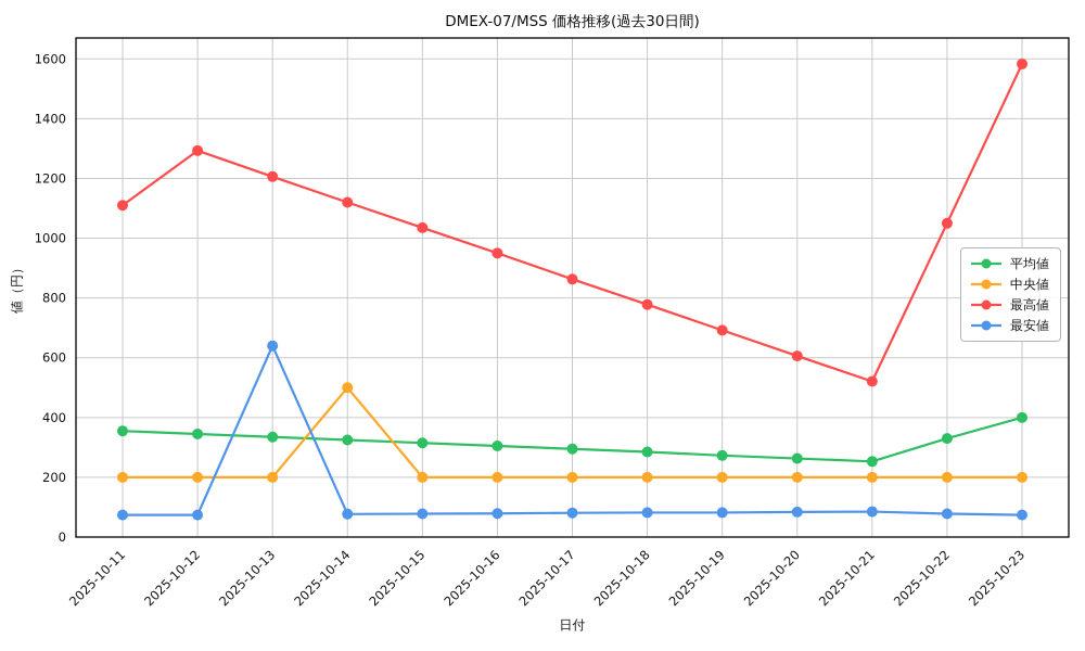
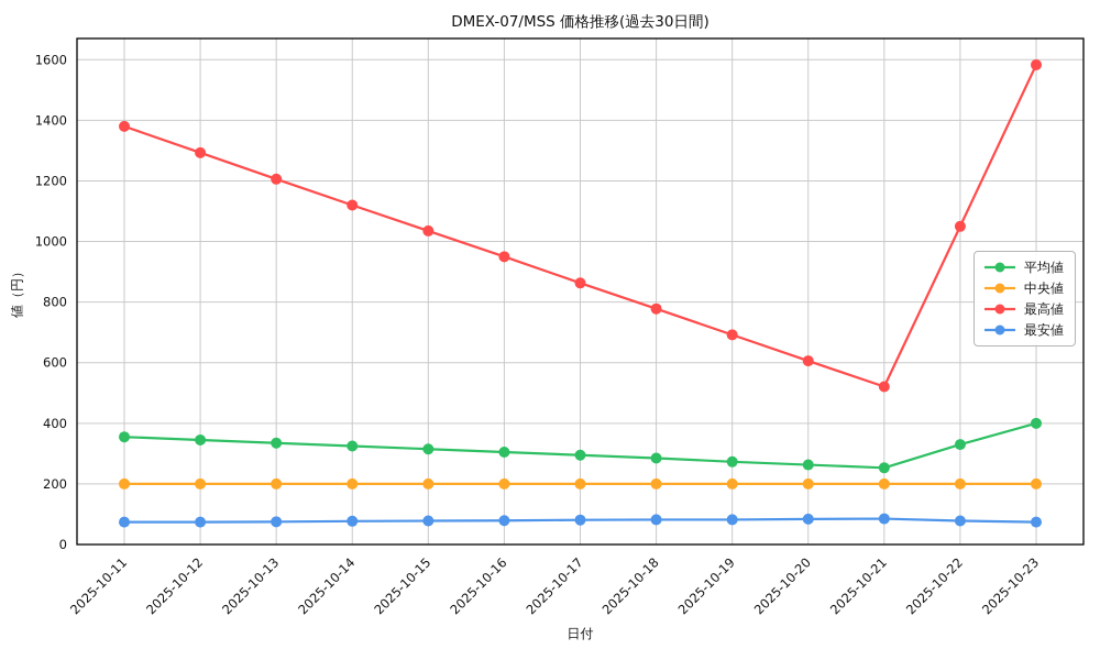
最高値/2025-10-11: 1110 -> 1380
最安値/2025-10-13: 640 -> 80
中央値/2025-10-14: 500 -> 200
